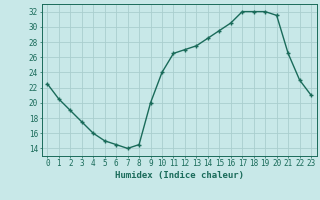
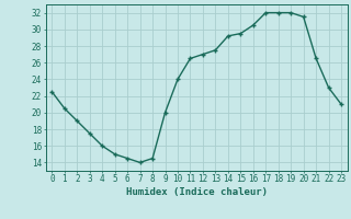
14: 28.5 -> 29.2
